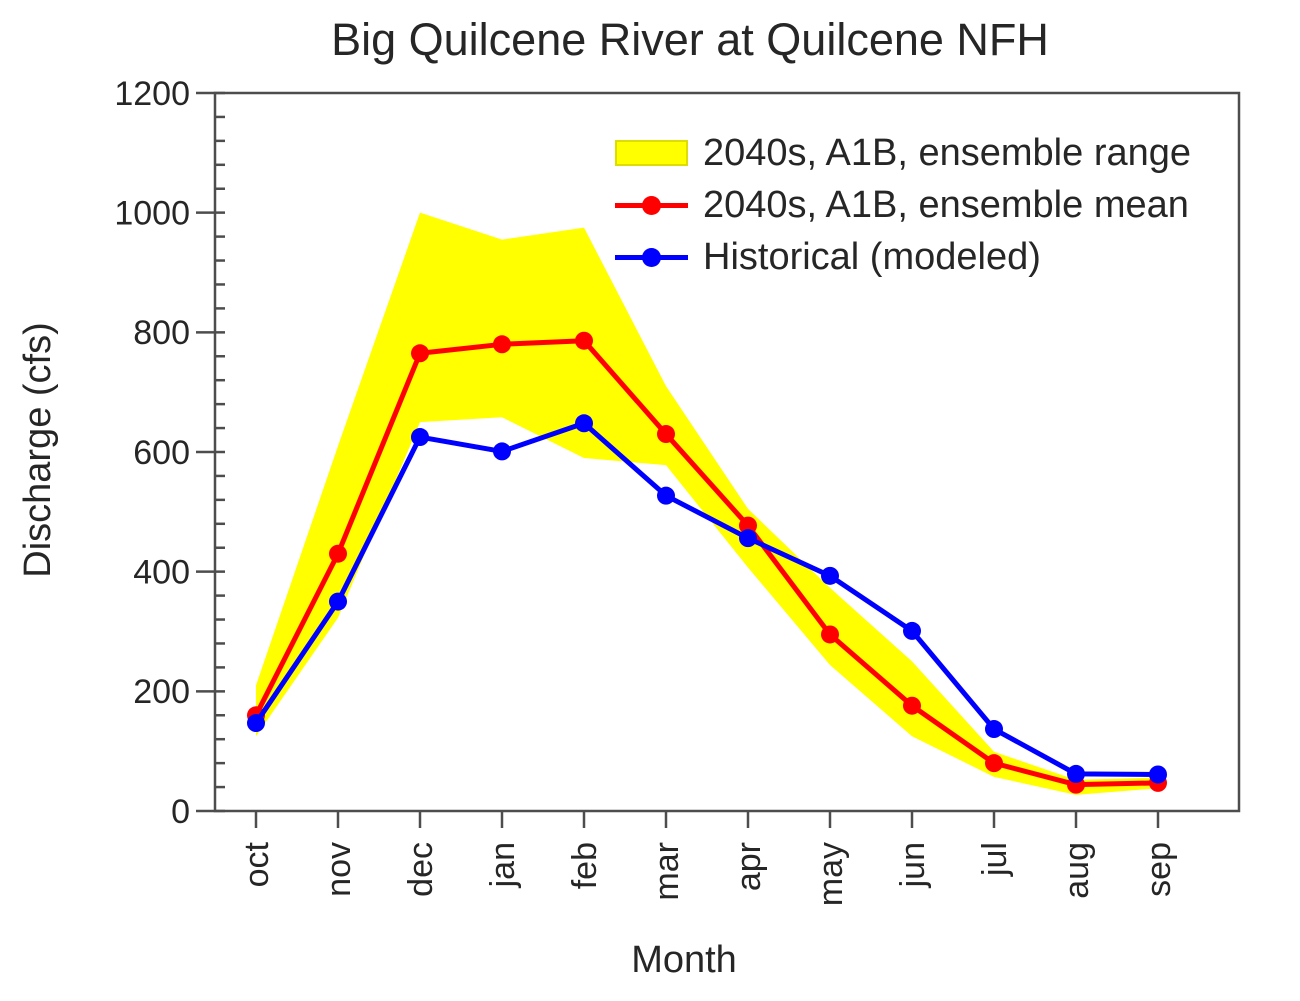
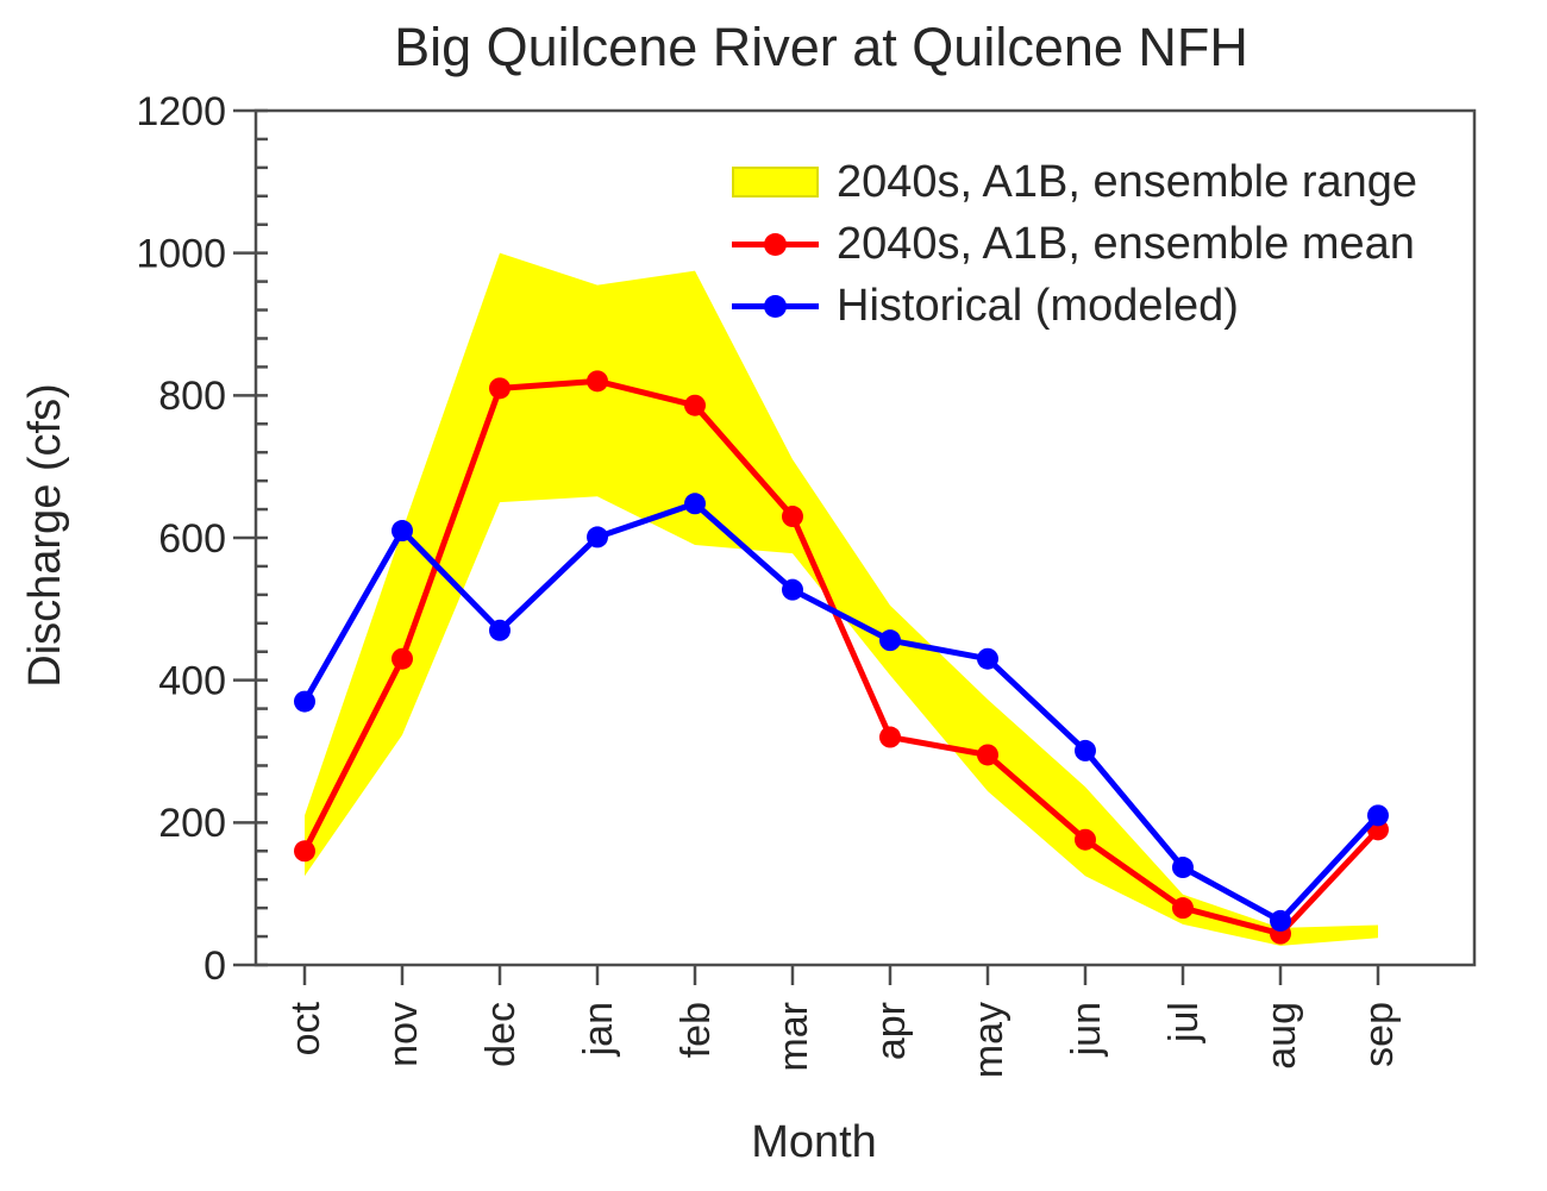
Historical (modeled)/oct: 150 -> 370
Historical (modeled)/nov: 350 -> 610
2040s, A1B, ensemble mean/dec: 760 -> 810
Historical (modeled)/dec: 620 -> 470
2040s, A1B, ensemble mean/jan: 780 -> 820
2040s, A1B, ensemble mean/apr: 480 -> 320
Historical (modeled)/may: 390 -> 430
2040s, A1B, ensemble mean/sep: 50 -> 190
Historical (modeled)/sep: 60 -> 210
